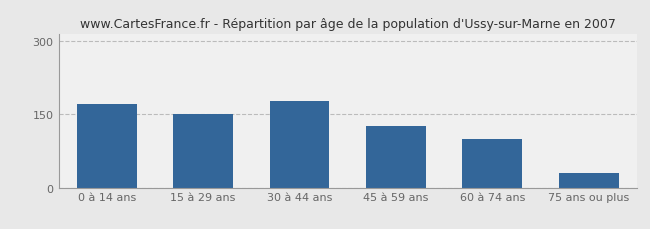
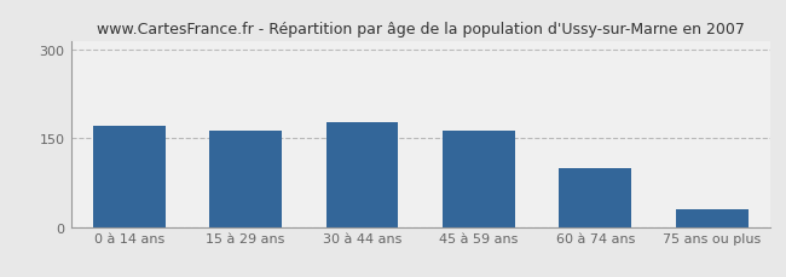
15 à 29 ans: 150 -> 163
45 à 59 ans: 125 -> 163
